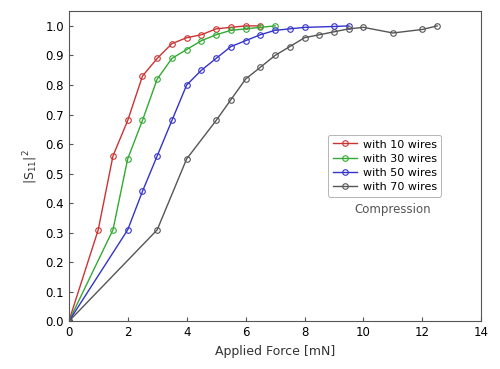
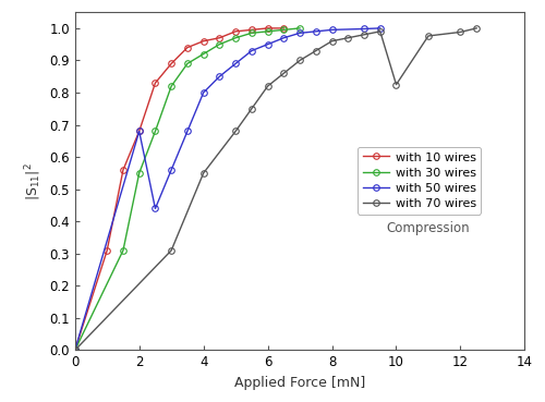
with 50 wires/2: 0.310 -> 0.680
with 70 wires/10: 0.995 -> 0.825
